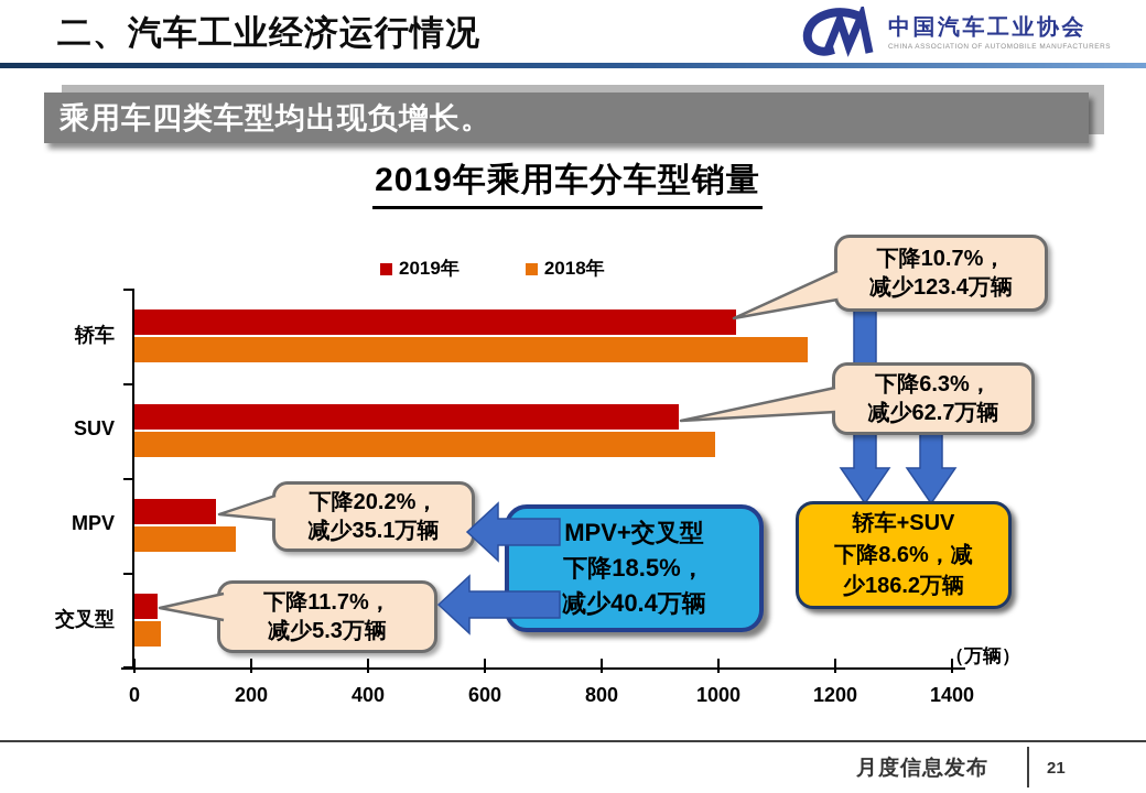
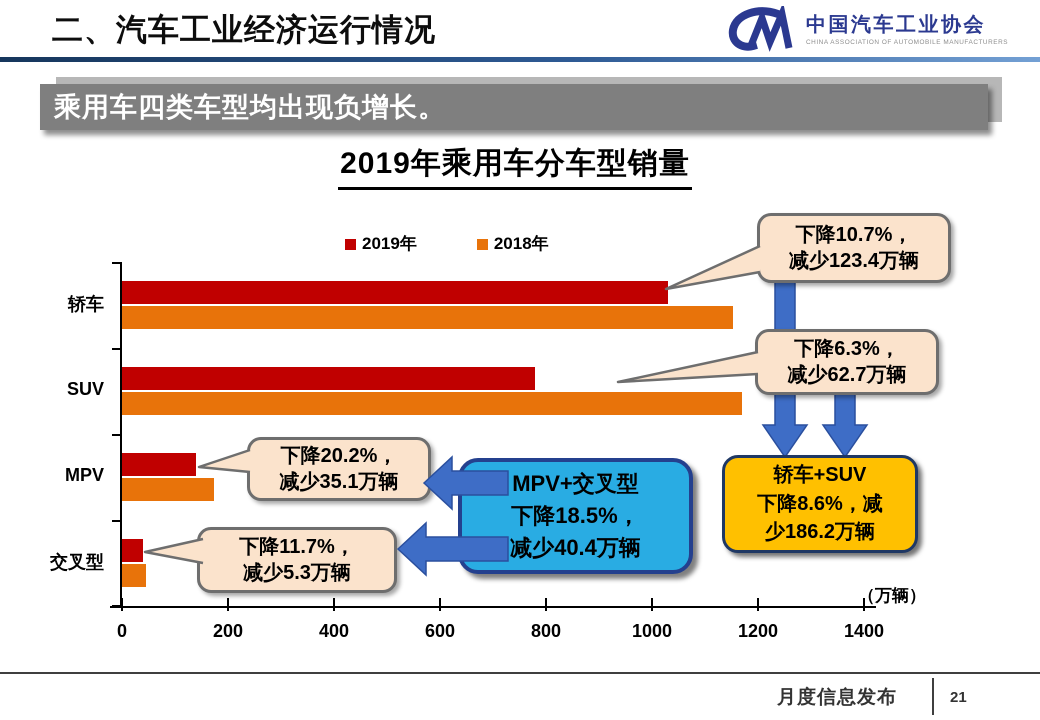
2019年/SUV: 930 -> 780
2018年/SUV: 1000 -> 1170
